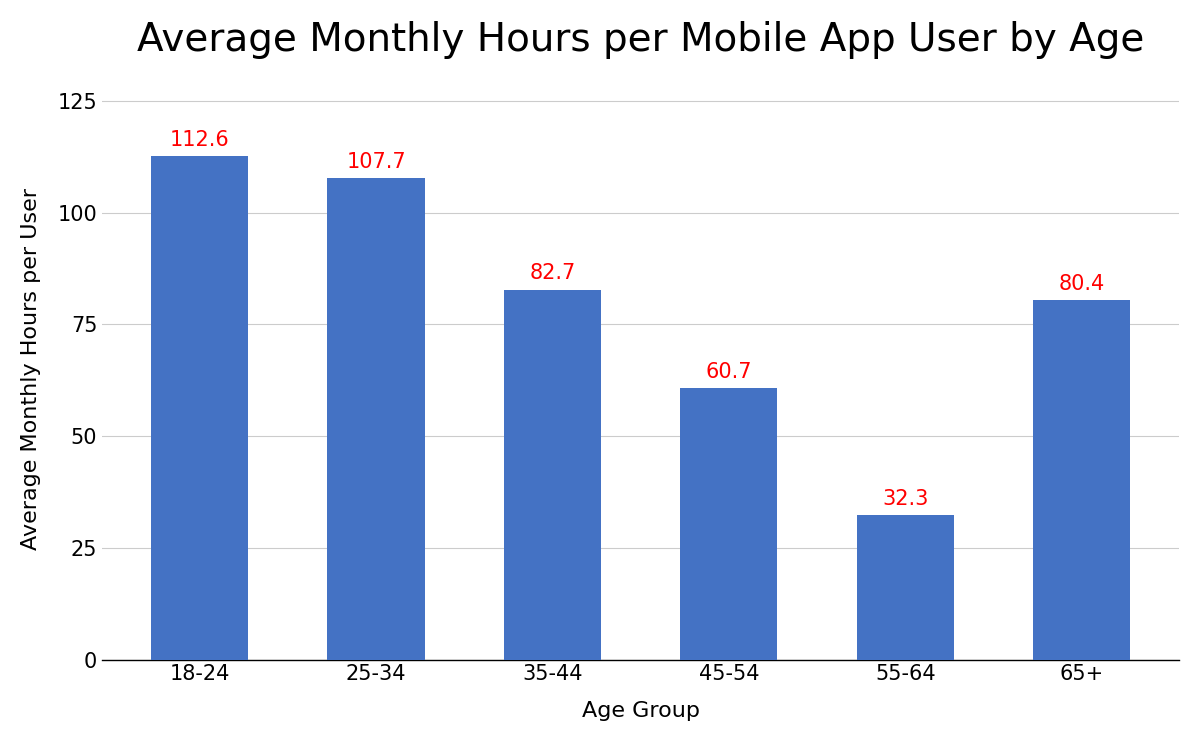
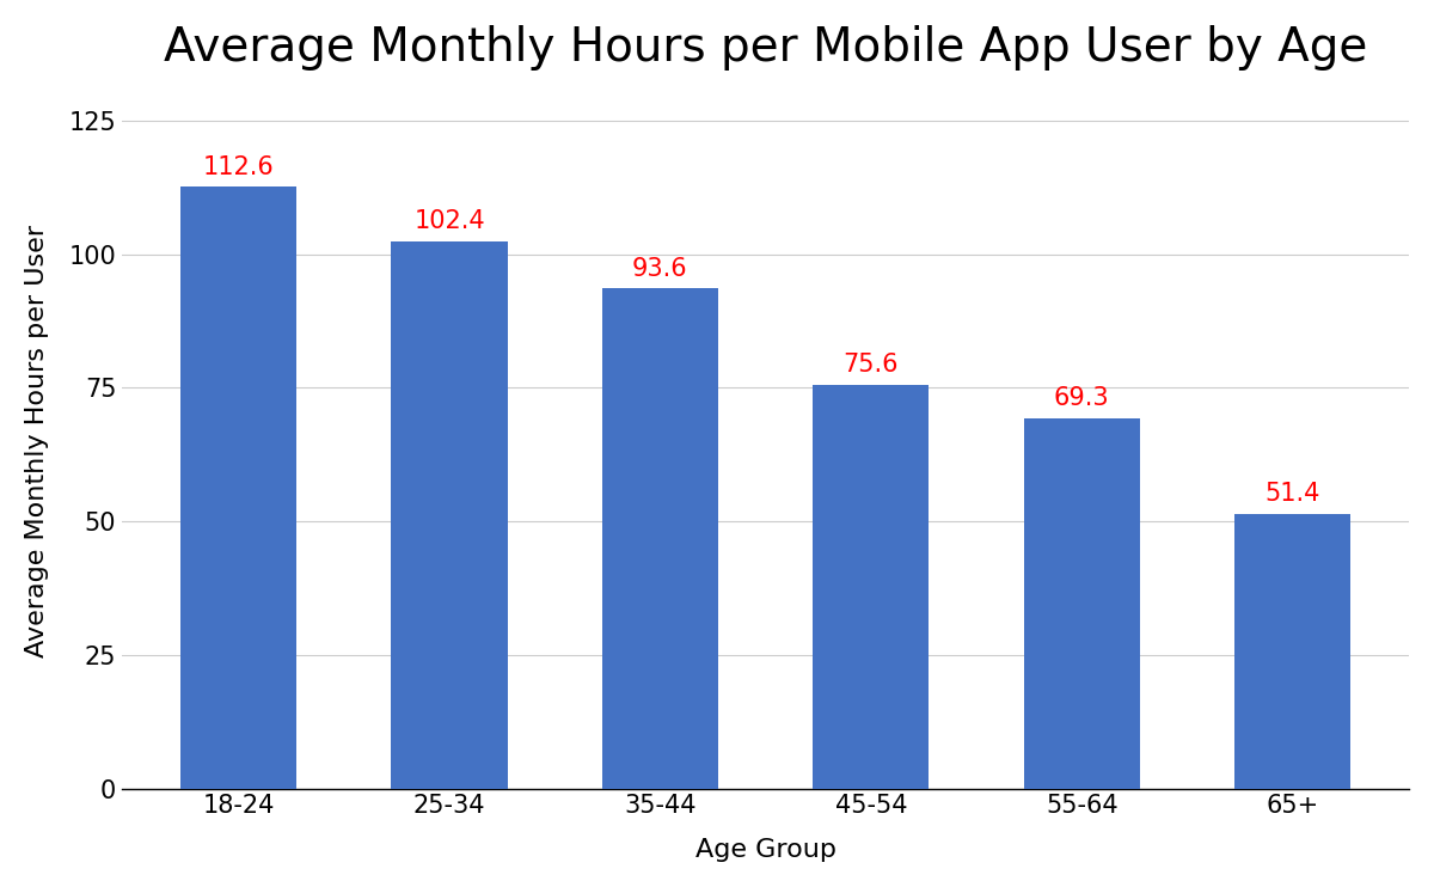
25-34: 107.7 -> 102.4
35-44: 82.7 -> 93.6
45-54: 60.7 -> 75.6
55-64: 32.3 -> 69.3
65+: 80.4 -> 51.4
